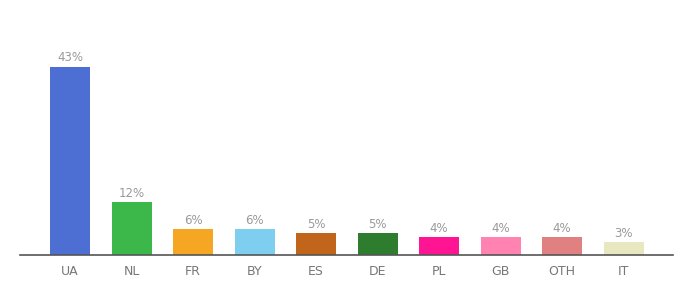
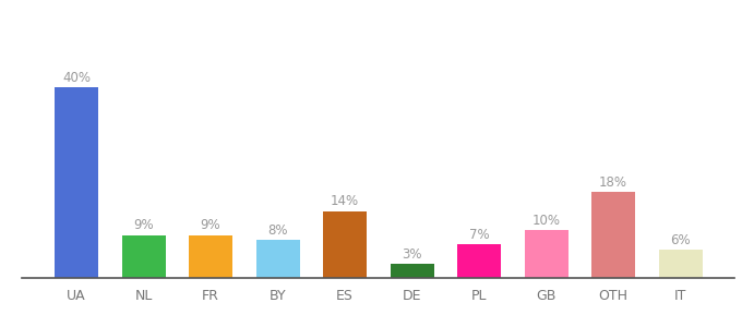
UA: 43% -> 40%
NL: 12% -> 9%
FR: 6% -> 9%
BY: 6% -> 8%
ES: 5% -> 14%
DE: 5% -> 3%
PL: 4% -> 7%
GB: 4% -> 10%
OTH: 4% -> 18%
IT: 3% -> 6%
